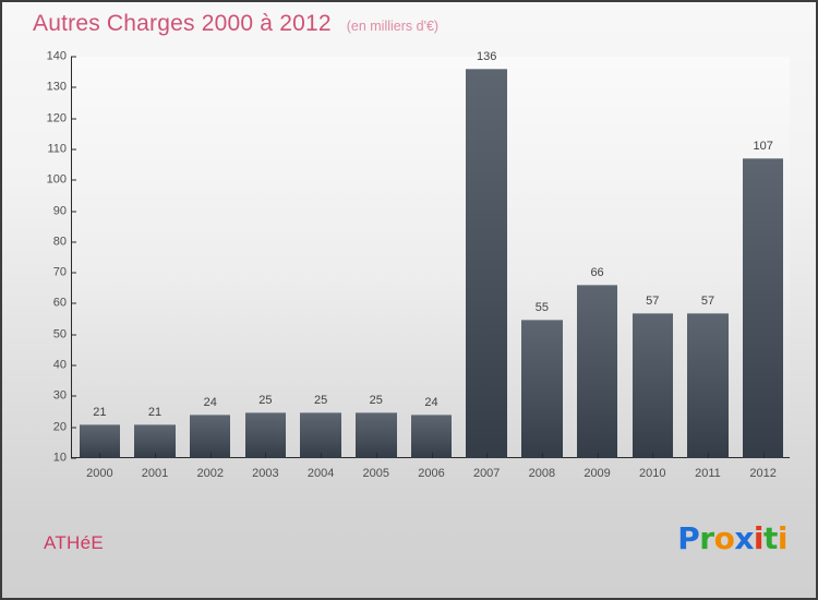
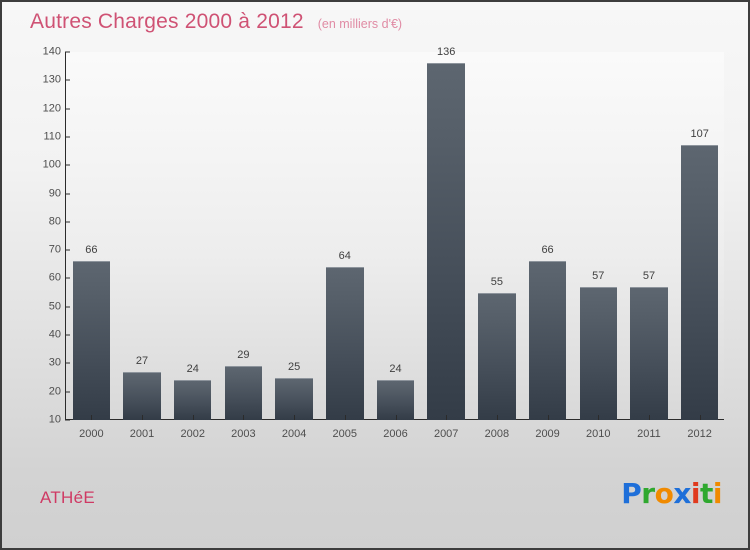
2000: 21 -> 66
2001: 21 -> 27
2003: 25 -> 29
2005: 25 -> 64
